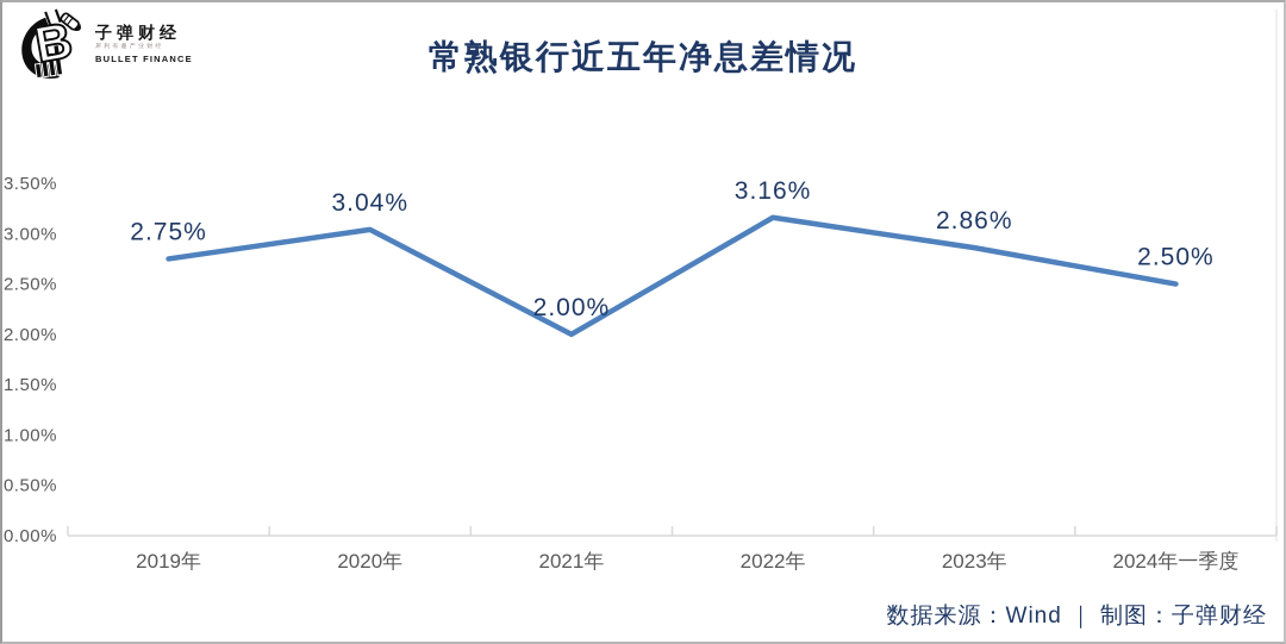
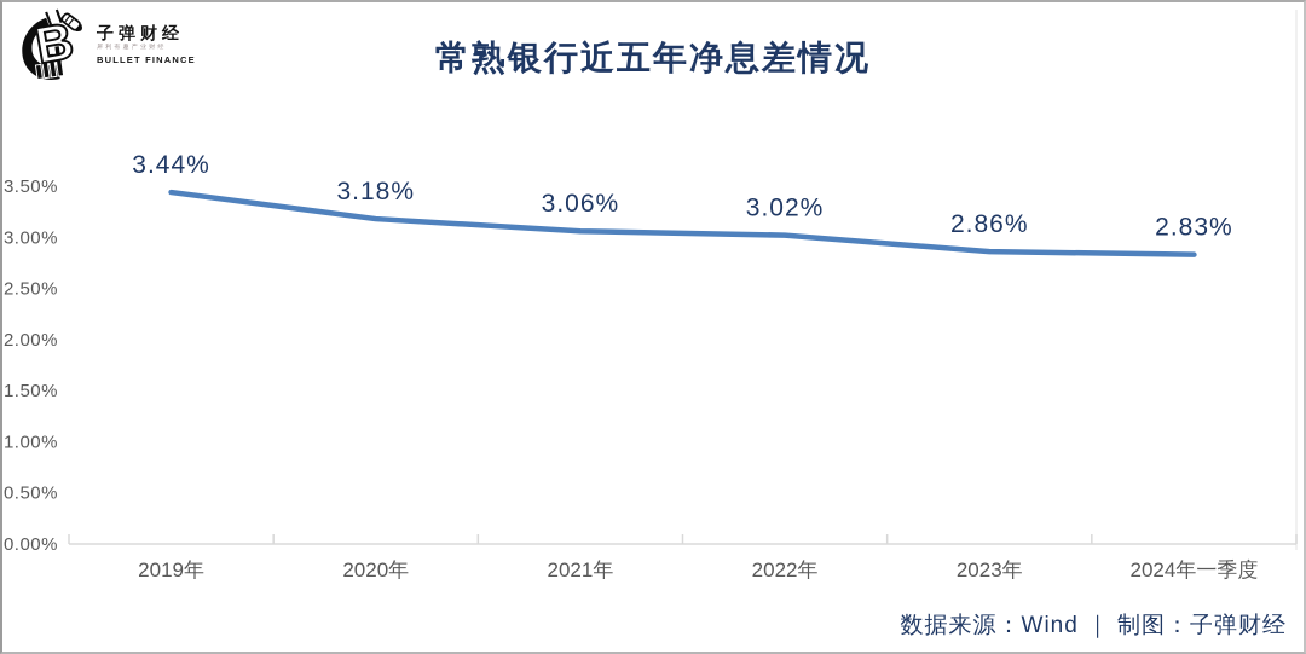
2019年: 2.75% -> 3.44%
2020年: 3.04% -> 3.18%
2021年: 2.00% -> 3.06%
2022年: 3.16% -> 3.02%
2024年一季度: 2.50% -> 2.83%
